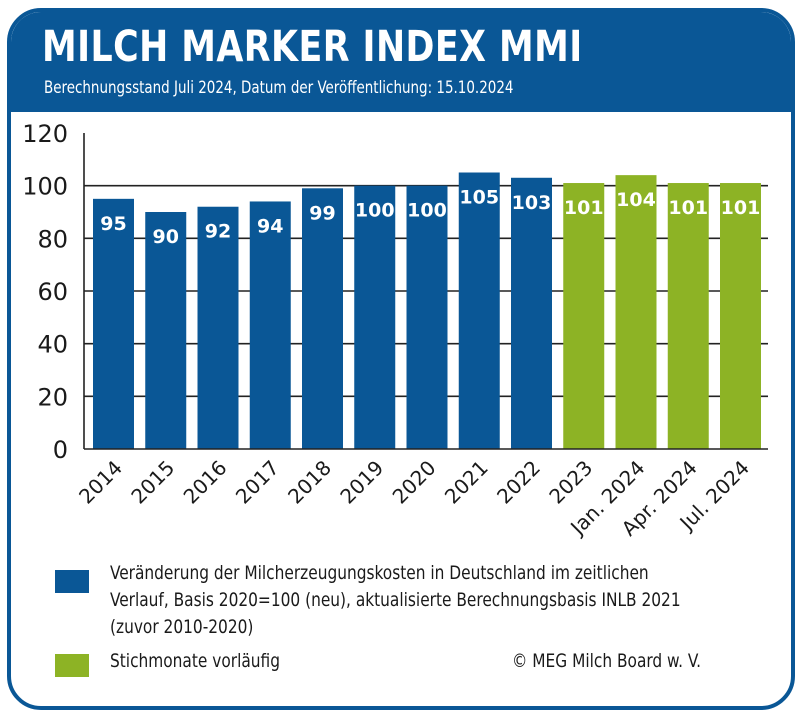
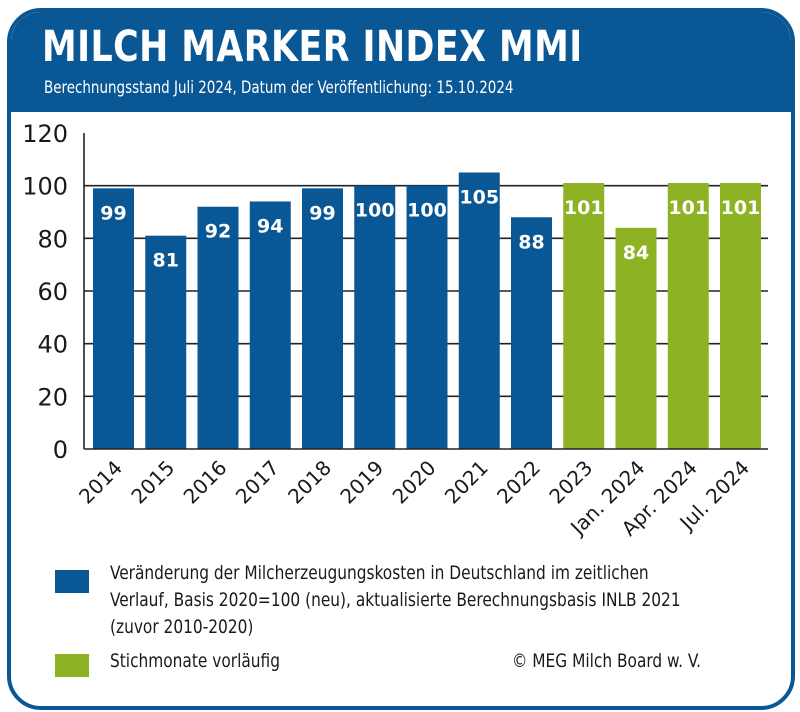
2014: 95 -> 99
2015: 90 -> 81
2022: 103 -> 88
Jan. 2024: 104 -> 84
